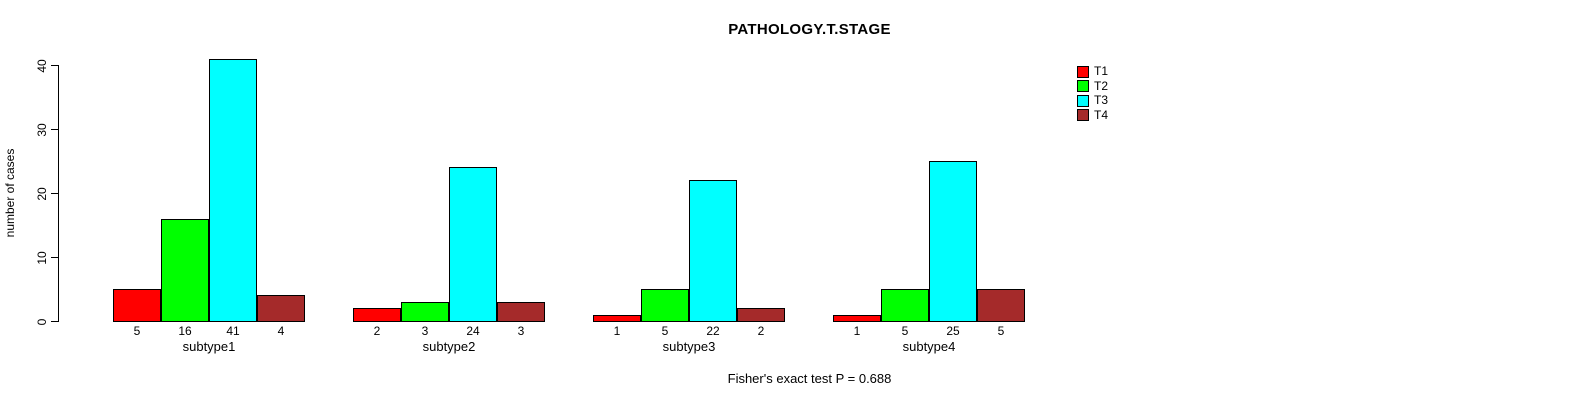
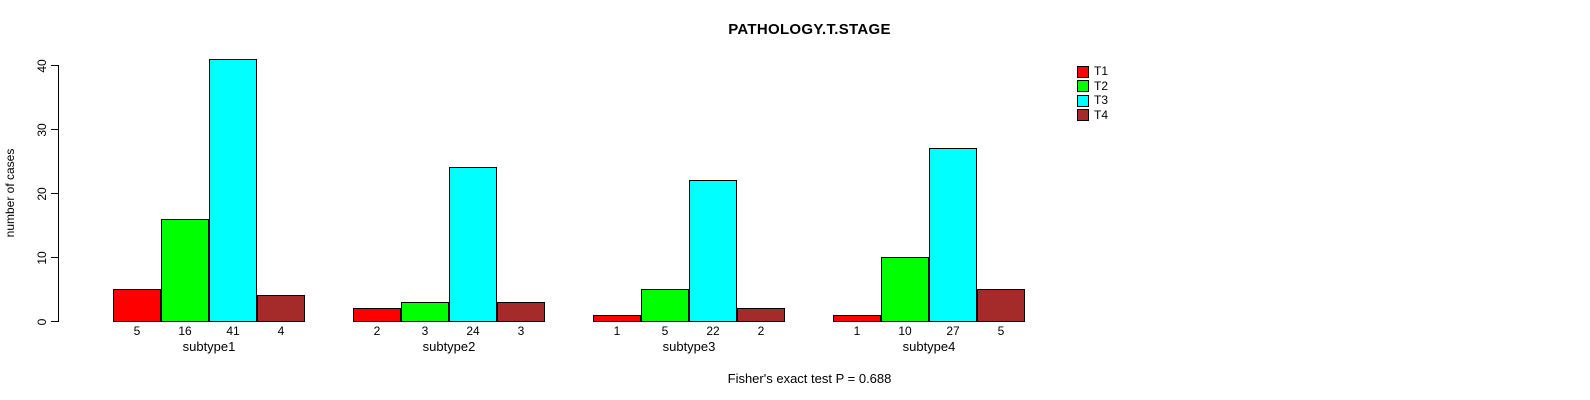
T2/subtype4: 5 -> 10
T3/subtype4: 25 -> 27
